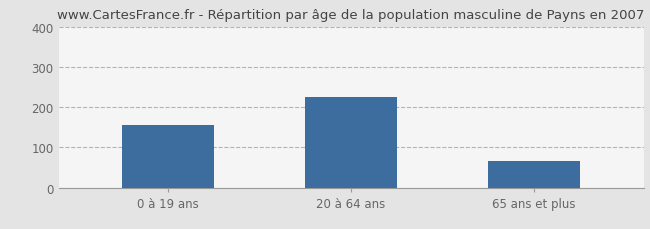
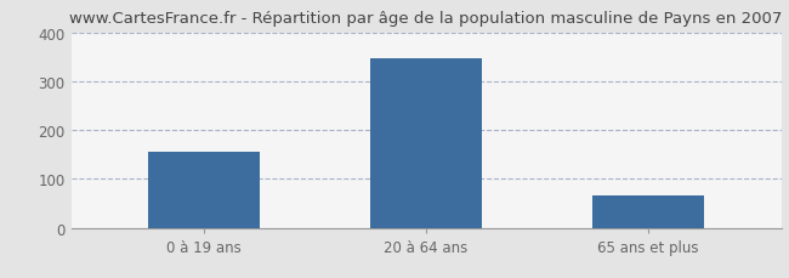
20 à 64 ans: 225 -> 347
